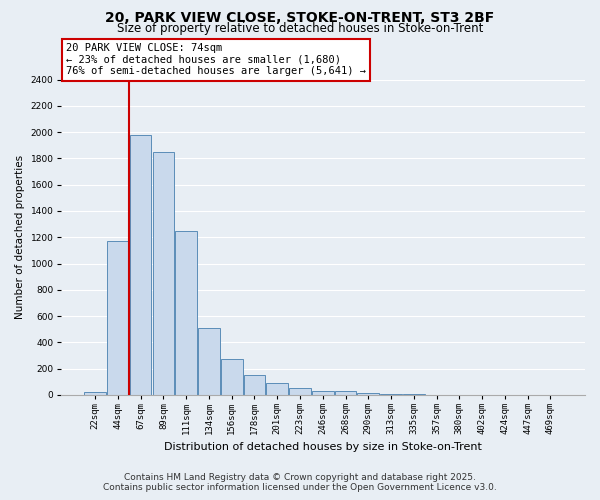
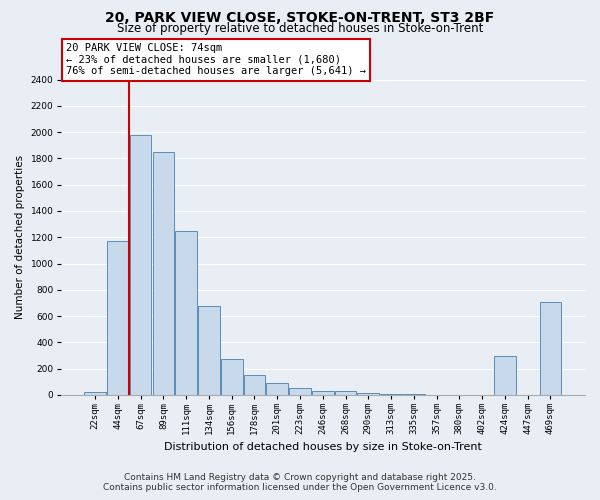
134sqm: 510 -> 680
424sqm: 0 -> 300
469sqm: 0 -> 710
